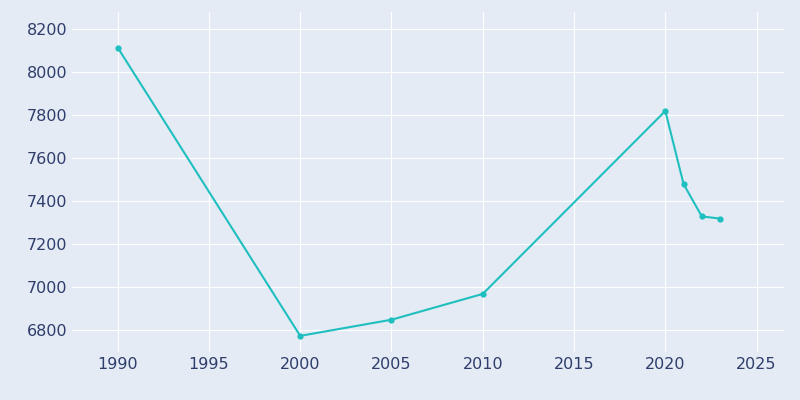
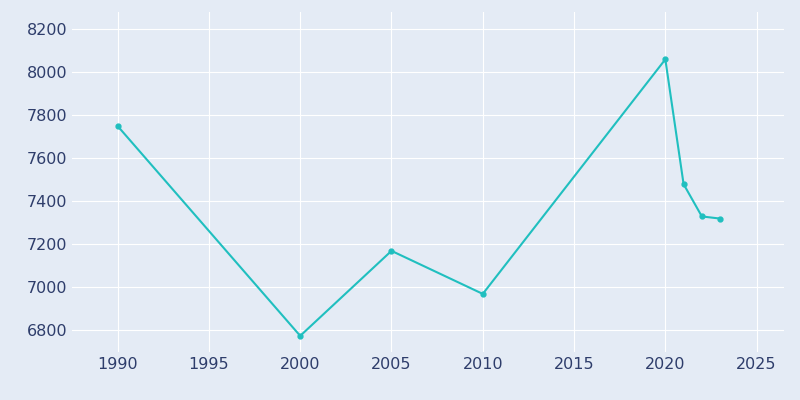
1990: 8115 -> 7750
2005: 6850 -> 7170
2020: 7820 -> 8060
